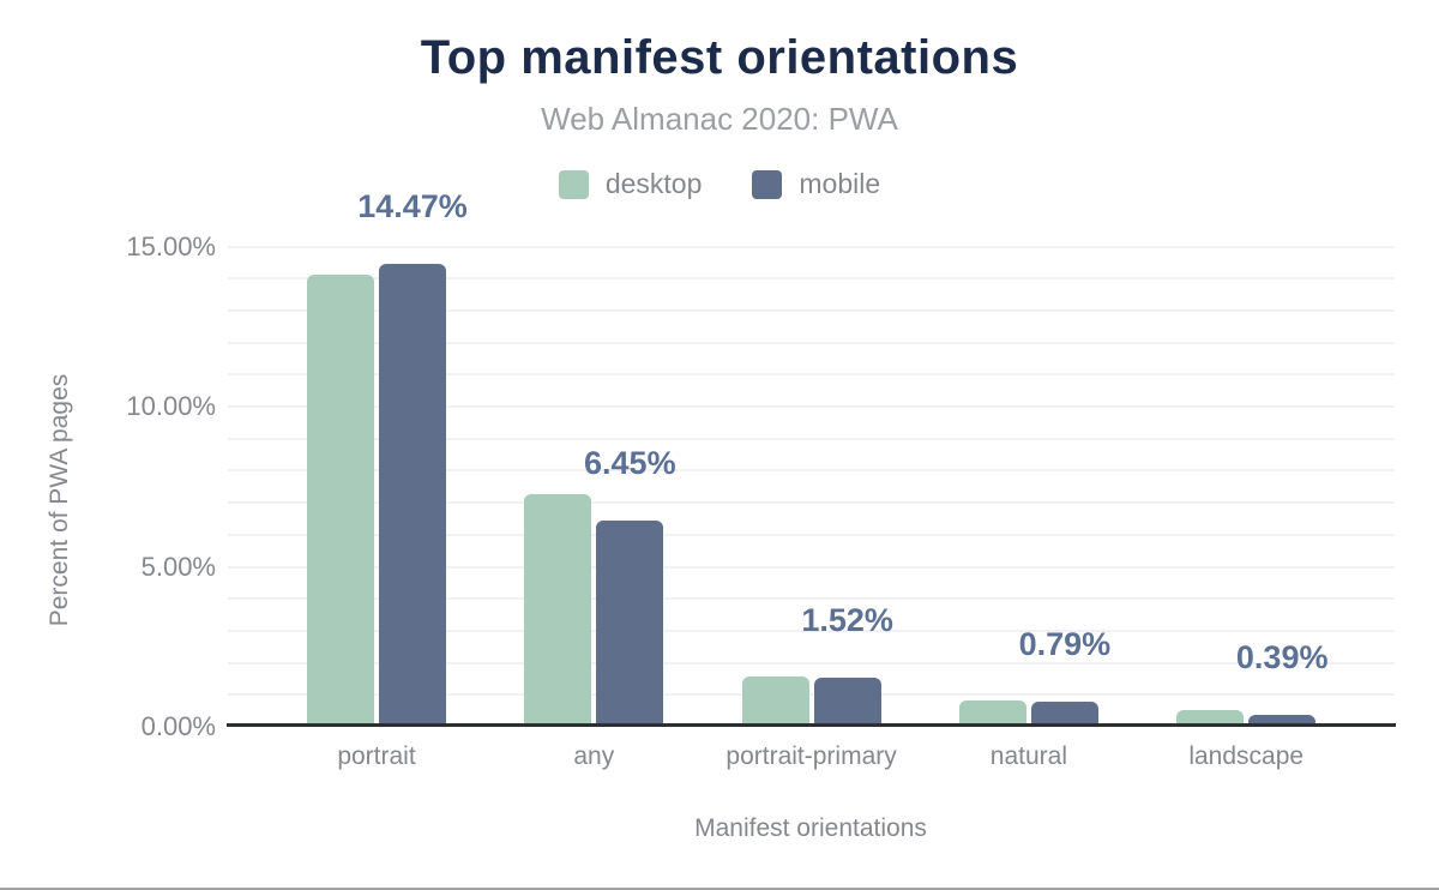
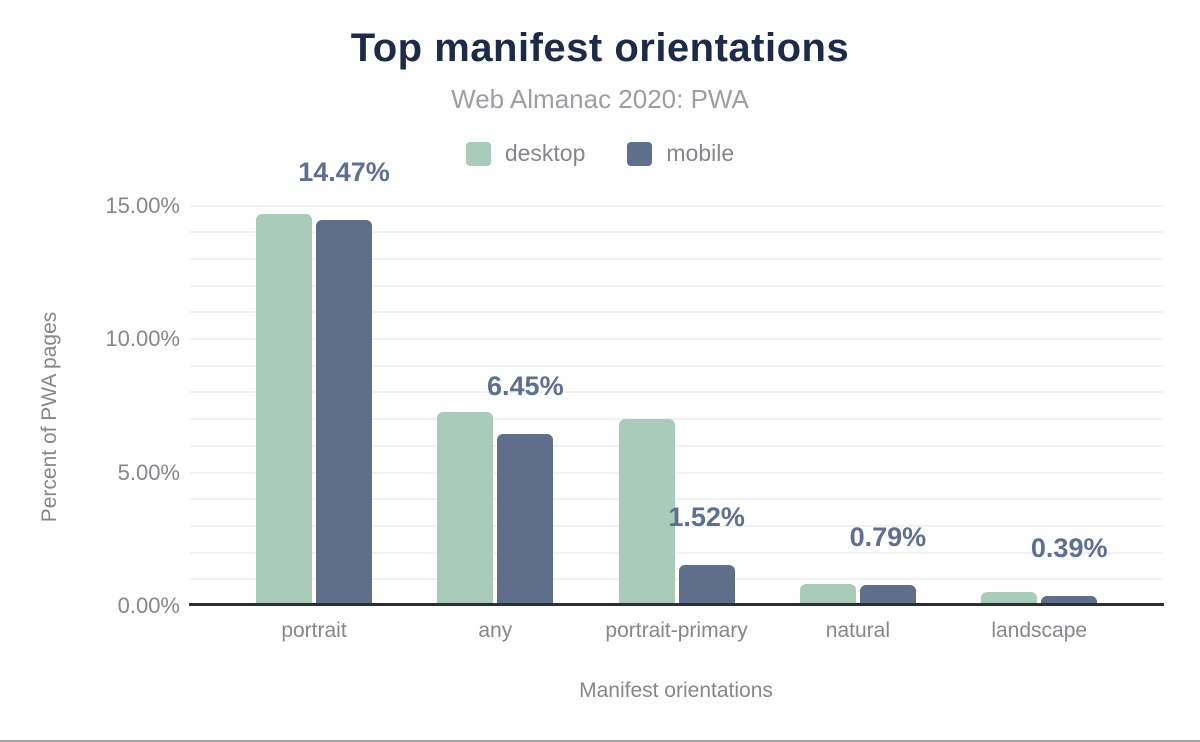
desktop/portrait: 14.1% -> 14.7%
desktop/portrait-primary: 1.6% -> 7.0%
